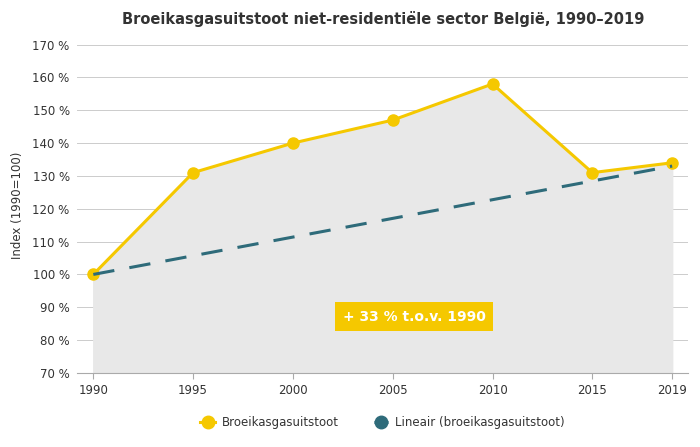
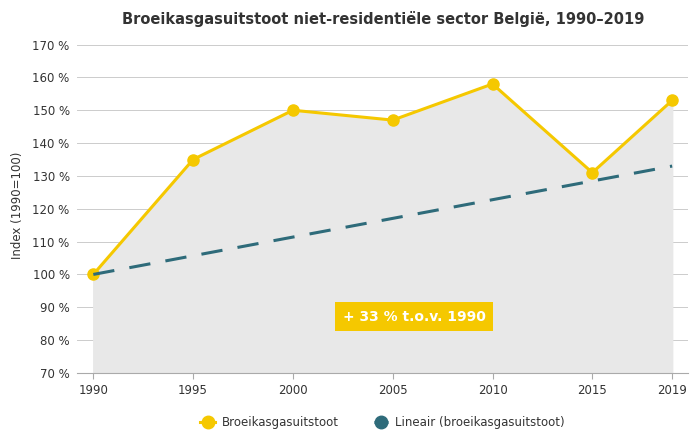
1995: 131 % -> 135 %
2000: 140 % -> 150 %
2019: 134 % -> 153 %
